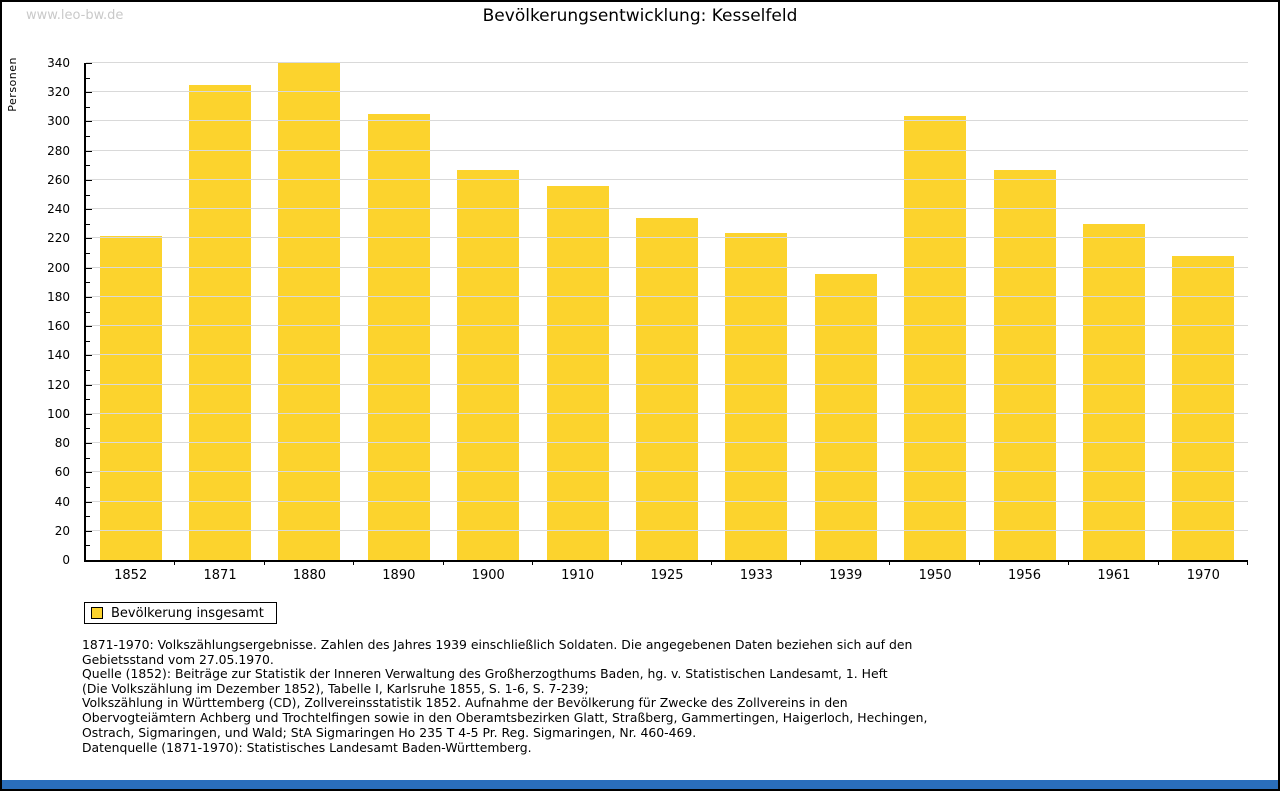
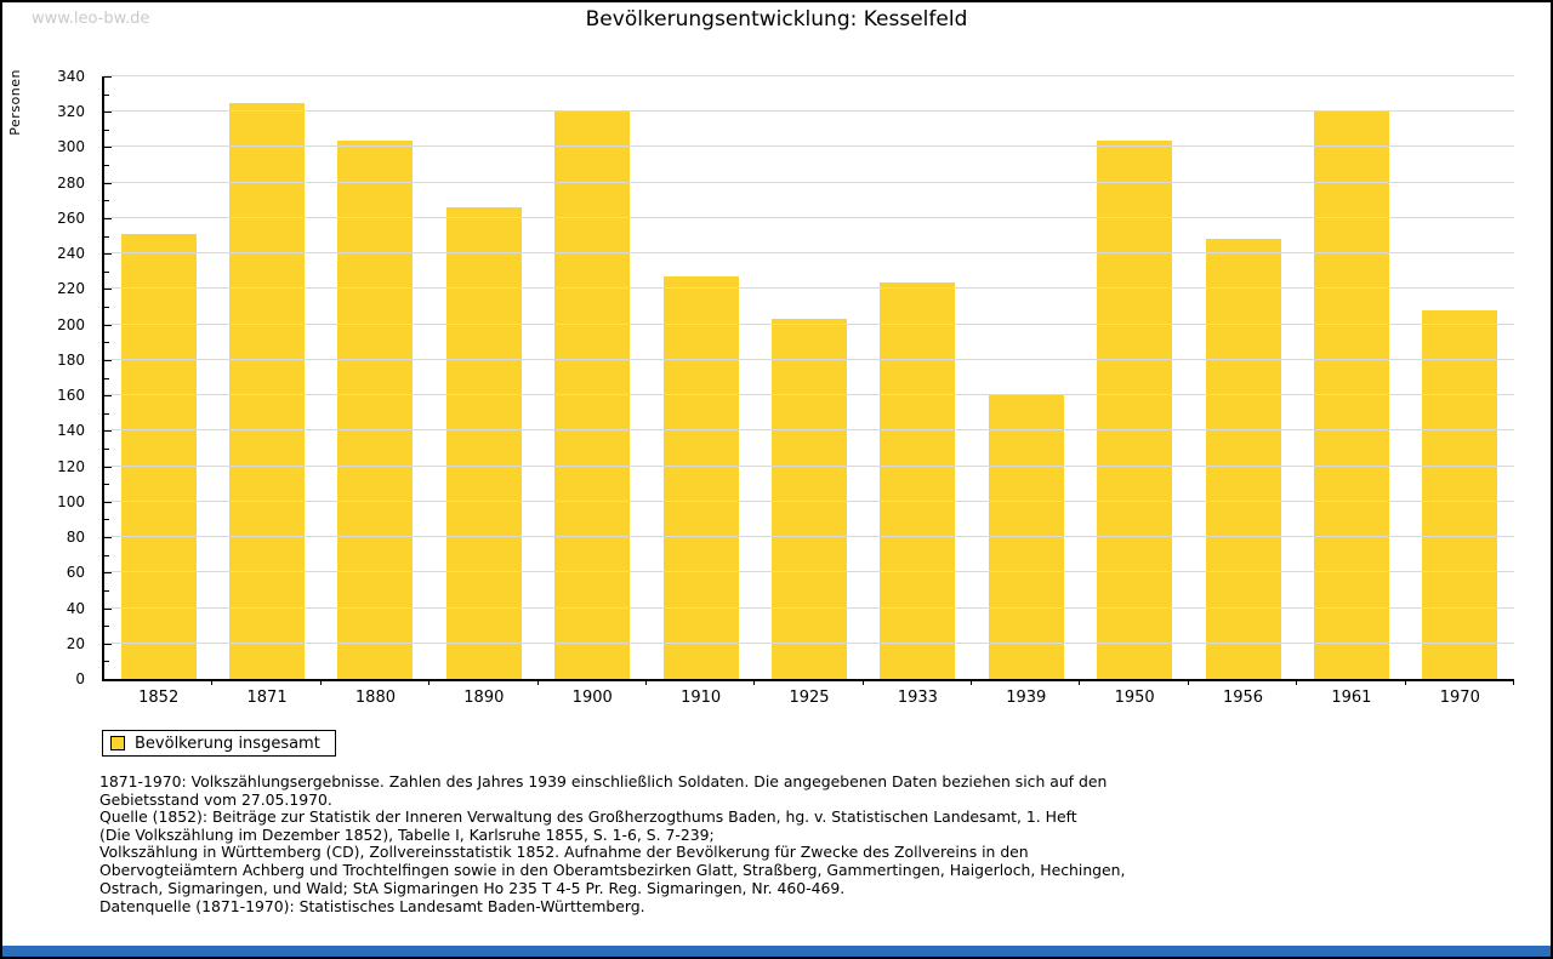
1852: 222 -> 251
1880: 340 -> 304
1890: 305 -> 266
1900: 267 -> 321
1910: 256 -> 227
1925: 234 -> 203
1939: 196 -> 161
1956: 267 -> 248
1961: 230 -> 320
